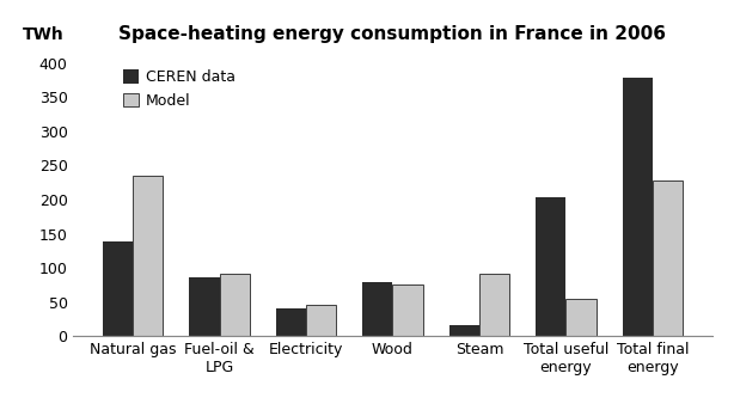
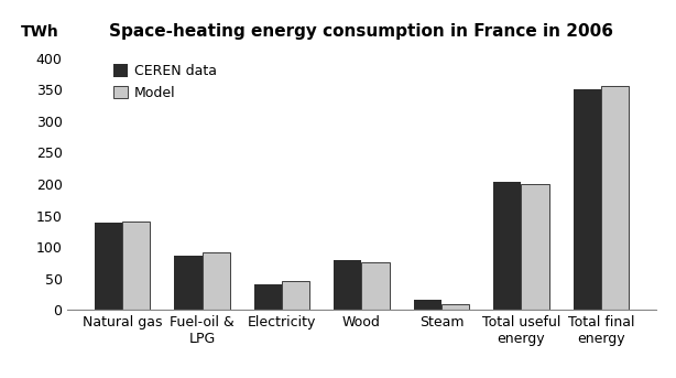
Model/Natural gas: 234 -> 140
Model/Steam: 92 -> 10
Model/Total useful energy: 54 -> 200
CEREN data/Total final energy: 378 -> 350
Model/Total final energy: 228 -> 355
